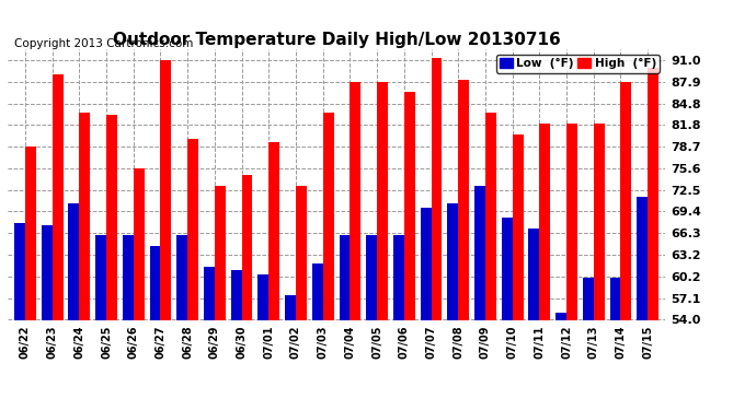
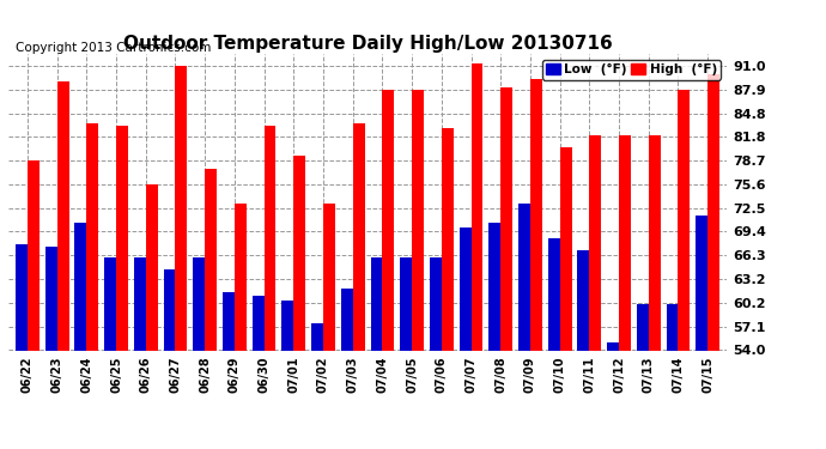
High (°F)/06/28: 79.8 -> 77.6
High (°F)/06/30: 74.6 -> 83.2
High (°F)/07/06: 86.5 -> 82.8
High (°F)/07/09: 83.5 -> 89.2
